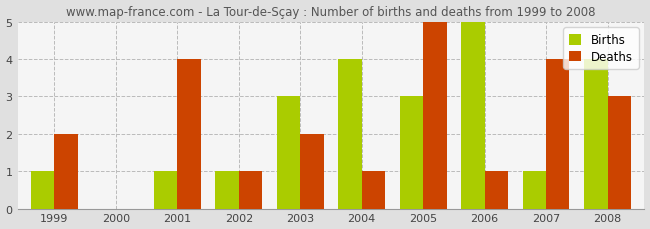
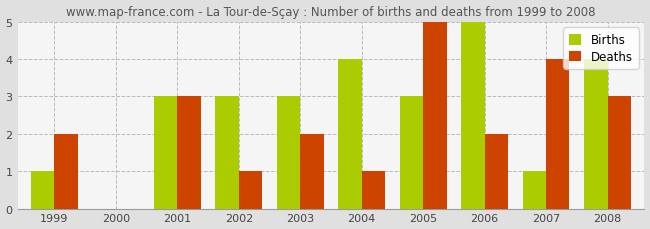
Births/2001: 1 -> 3
Deaths/2001: 4 -> 3
Births/2002: 1 -> 3
Deaths/2006: 1 -> 2
